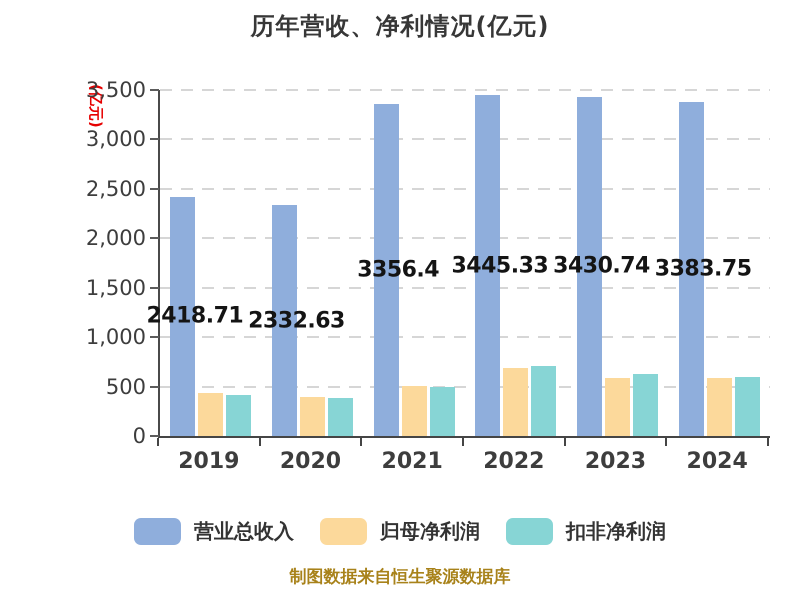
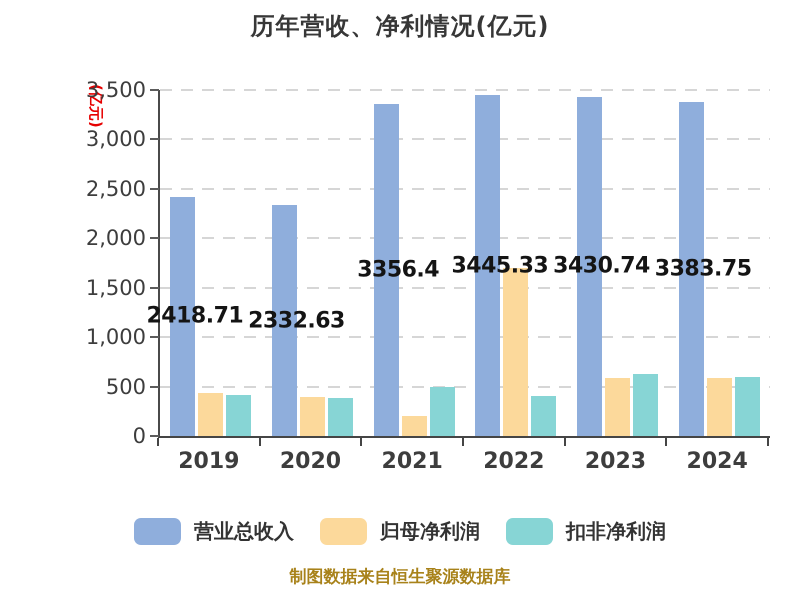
归母净利润/2021: 500 -> 200
归母净利润/2022: 700 -> 1700
扣非净利润/2022: 700 -> 400
